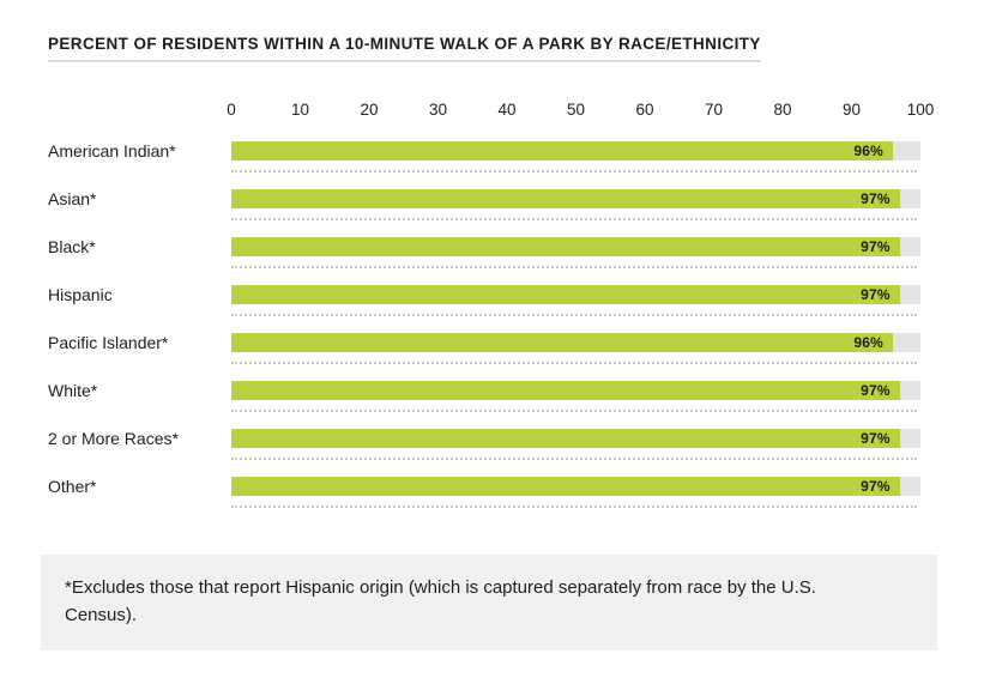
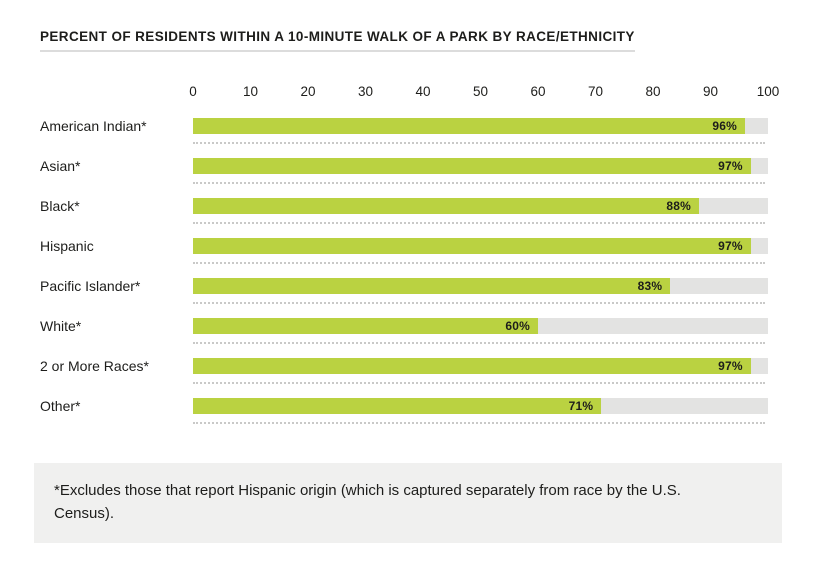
Black*: 97% -> 88%
Pacific Islander*: 96% -> 83%
White*: 97% -> 60%
Other*: 97% -> 71%
